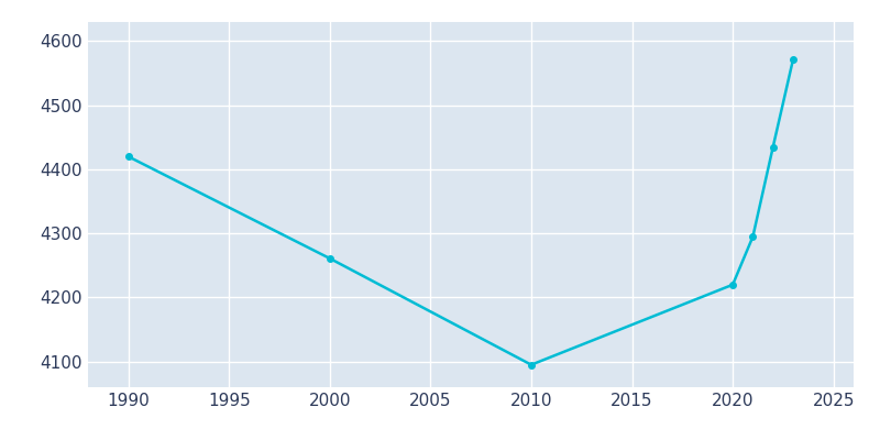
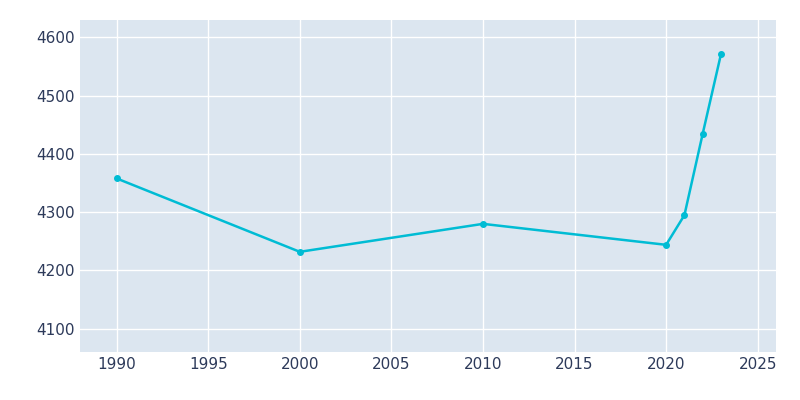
1990: 4420 -> 4358
2000: 4261 -> 4232
2010: 4095 -> 4280
2020: 4220 -> 4244
